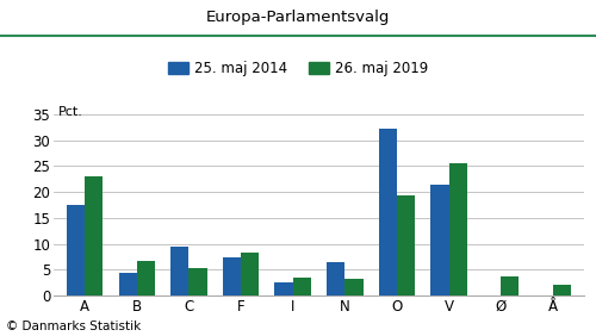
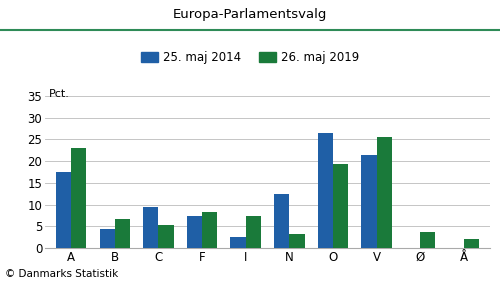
26. maj 2019/I: 3.5 -> 7.5
25. maj 2014/N: 6.5 -> 12.5
25. maj 2014/O: 32.3 -> 26.5
